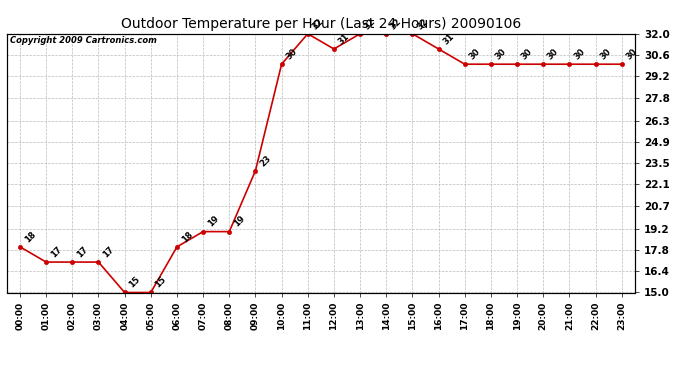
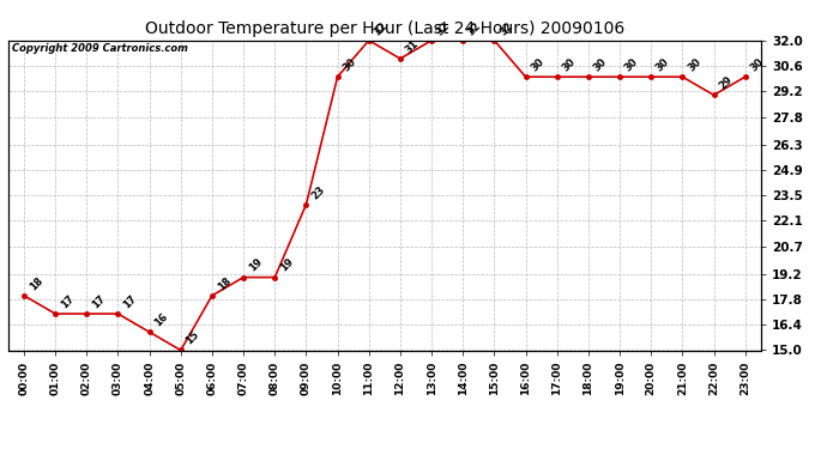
04:00: 15 -> 16
16:00: 31 -> 30
22:00: 30 -> 29
